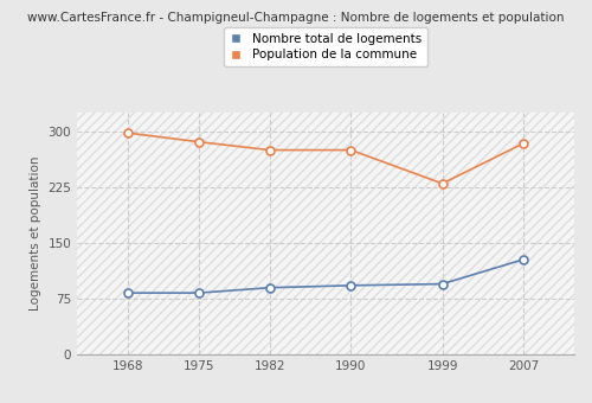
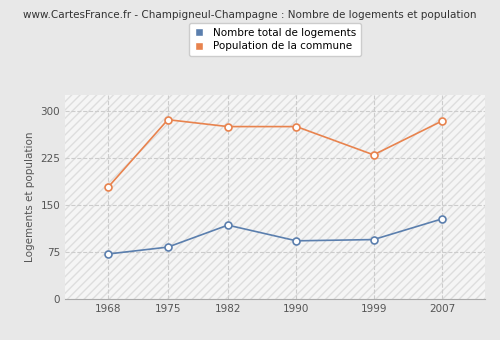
Nombre total de logements/1968: 83 -> 72
Population de la commune/1968: 298 -> 178
Nombre total de logements/1982: 90 -> 118
